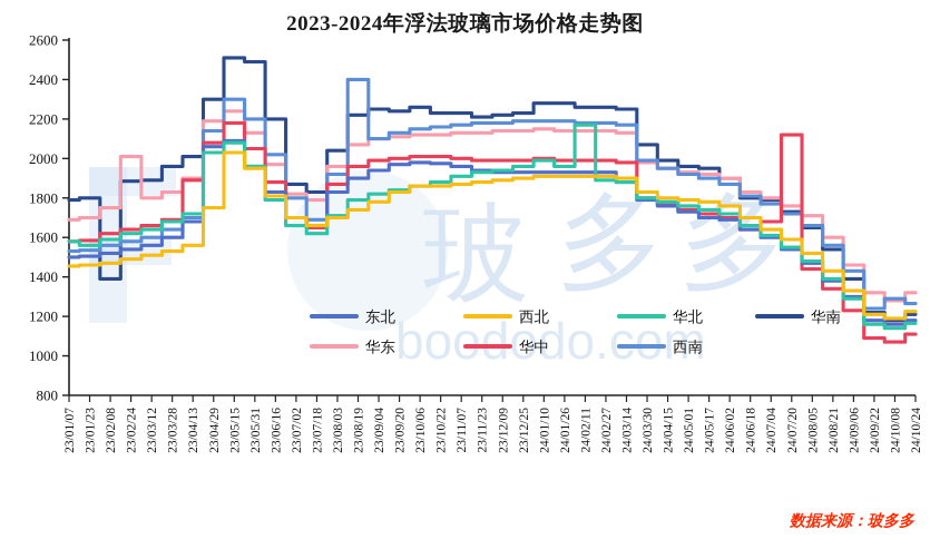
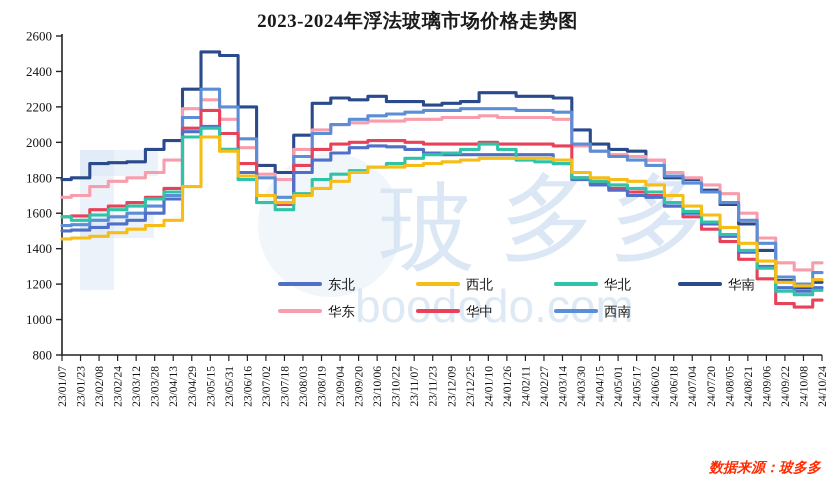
华南/23/02/08: 1390 -> 1880
华东/23/02/24: 2010 -> 1780
华中/23/04/13: 1890 -> 1740
西南/23/08/19: 2400 -> 2050
华北/24/02/11: 2170 -> 1900
华中/24/07/04: 1680 -> 1580
华中/24/07/20: 2120 -> 1510
西南/24/10/08: 1290 -> 1200
